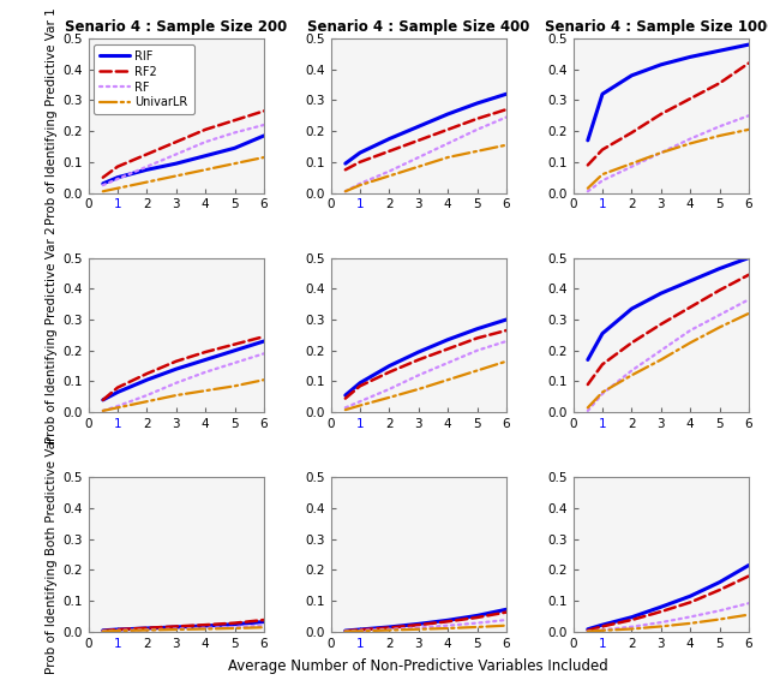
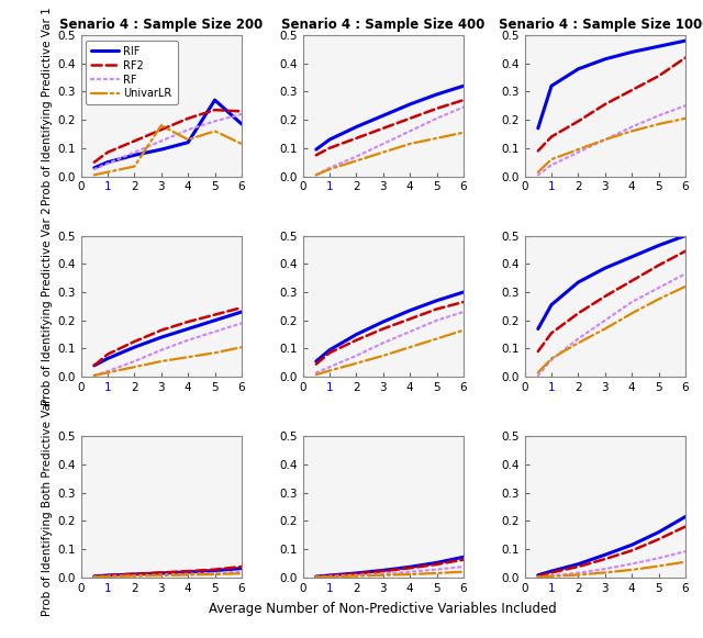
Senario 4 : Sample Size 200/UnivarLR/3: 0.055 -> 0.180
Senario 4 : Sample Size 200/UnivarLR/4: 0.075 -> 0.130
Senario 4 : Sample Size 200/RIF/5: 0.145 -> 0.270
Senario 4 : Sample Size 200/UnivarLR/5: 0.095 -> 0.160
Senario 4 : Sample Size 200/RF2/6: 0.265 -> 0.230
